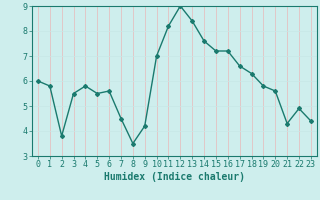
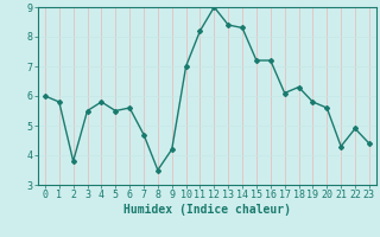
7: 4.5 -> 4.7
14: 7.6 -> 8.3
17: 6.6 -> 6.1
